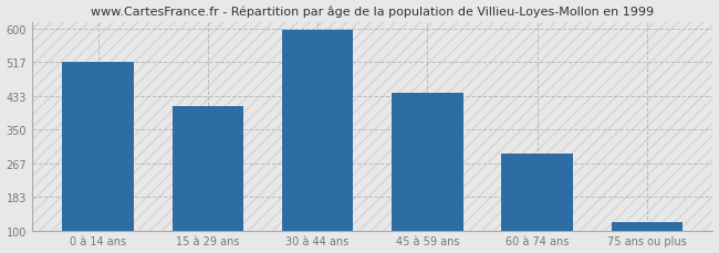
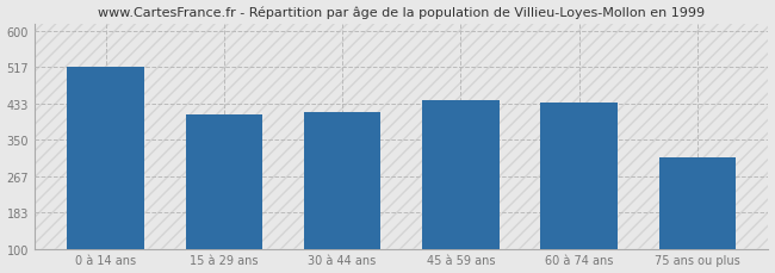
30 à 44 ans: 597 -> 415
60 à 74 ans: 292 -> 435
75 ans ou plus: 120 -> 310
